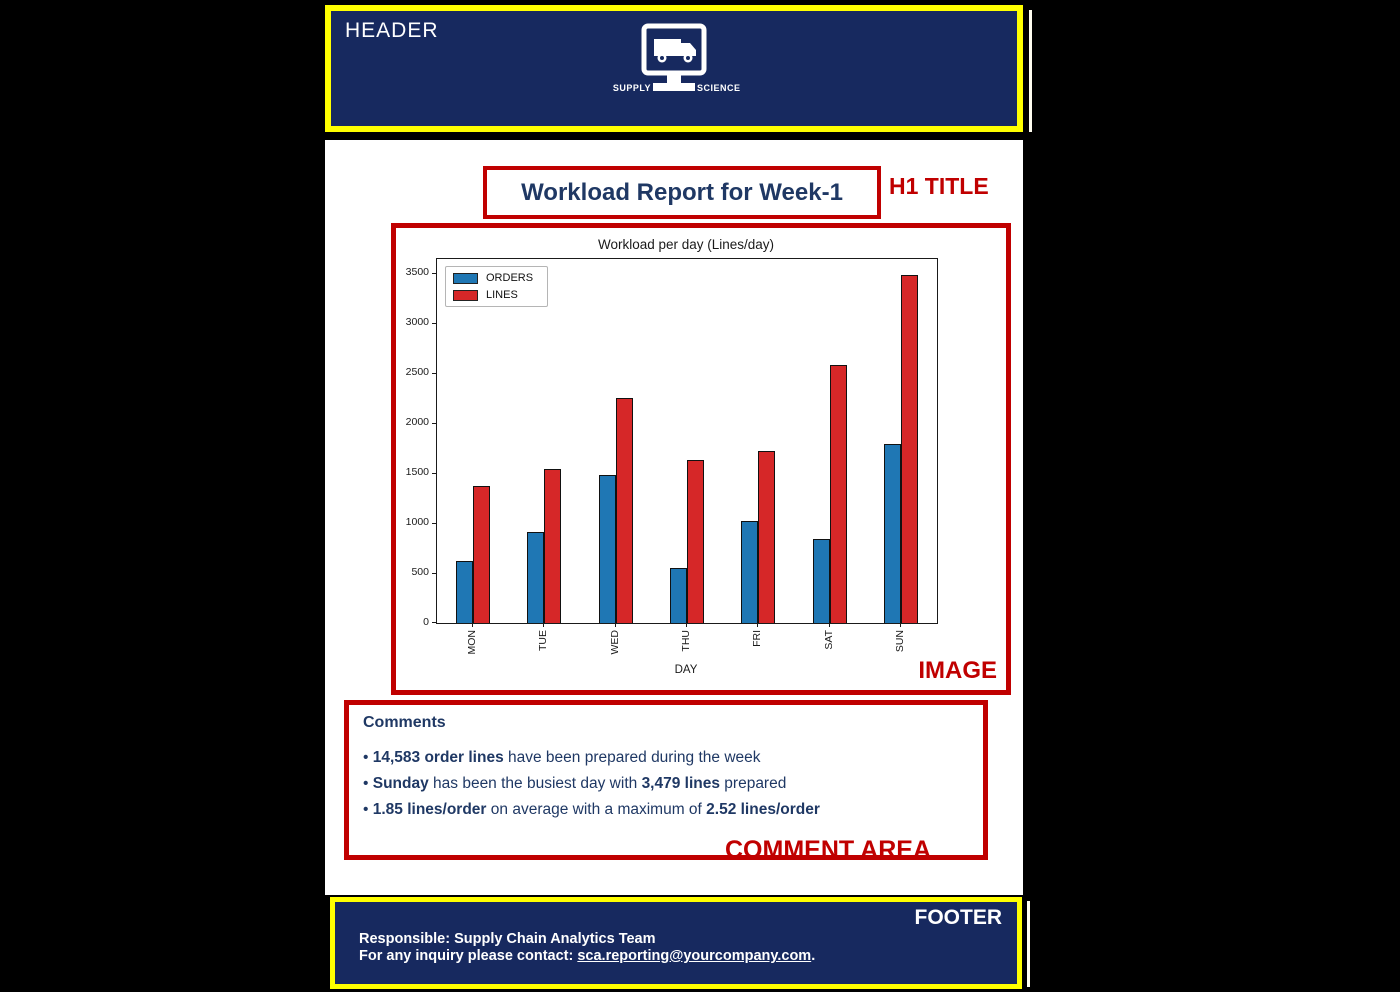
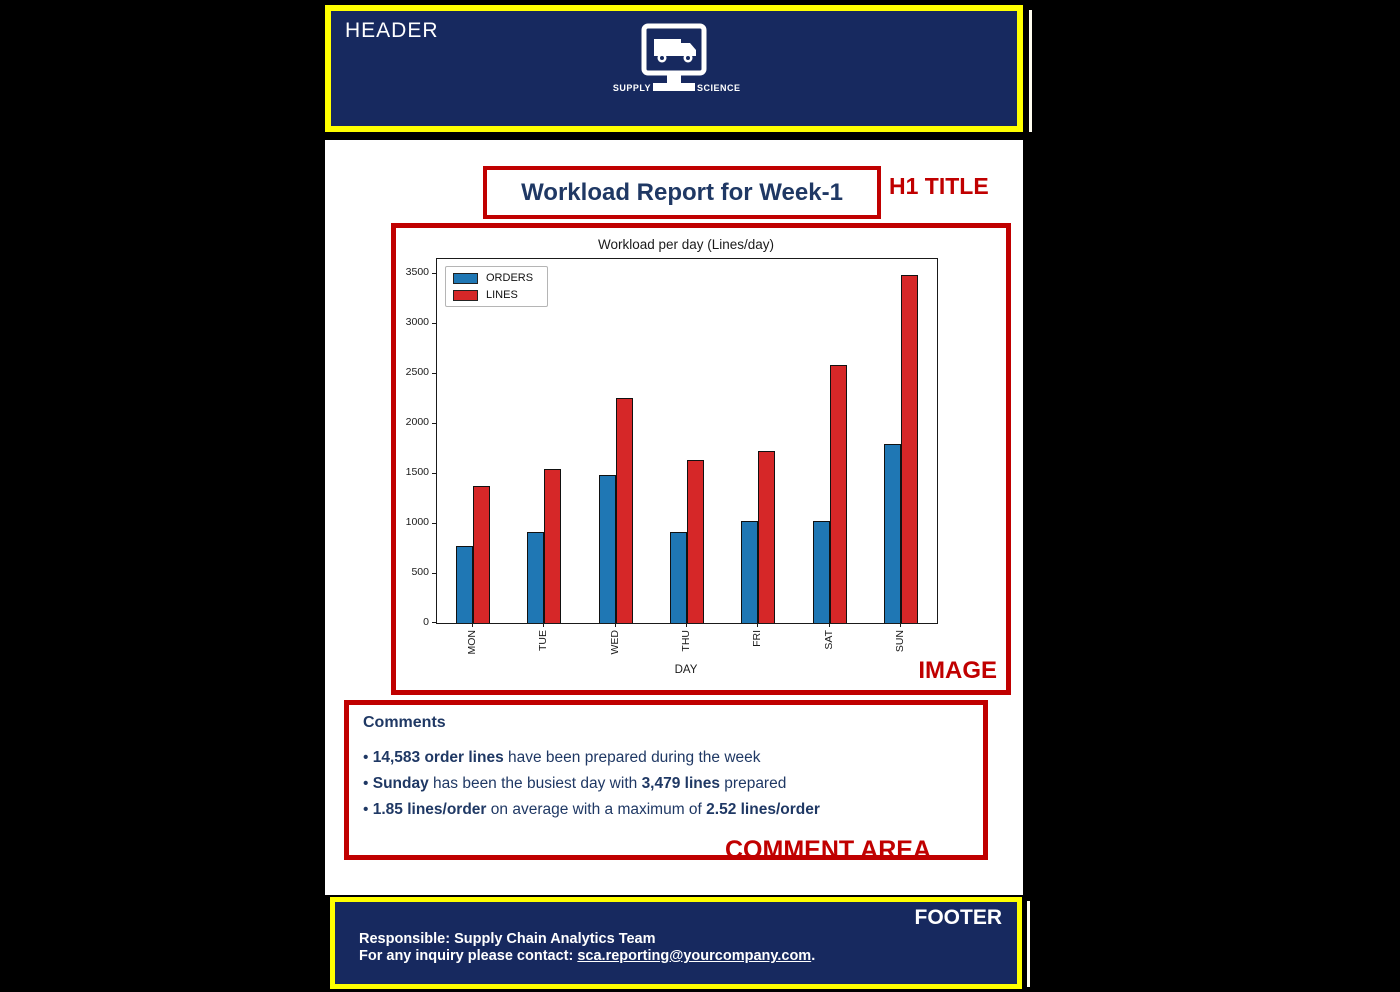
ORDERS/MON: 620 -> 780
ORDERS/THU: 550 -> 910
ORDERS/SAT: 840 -> 1020
